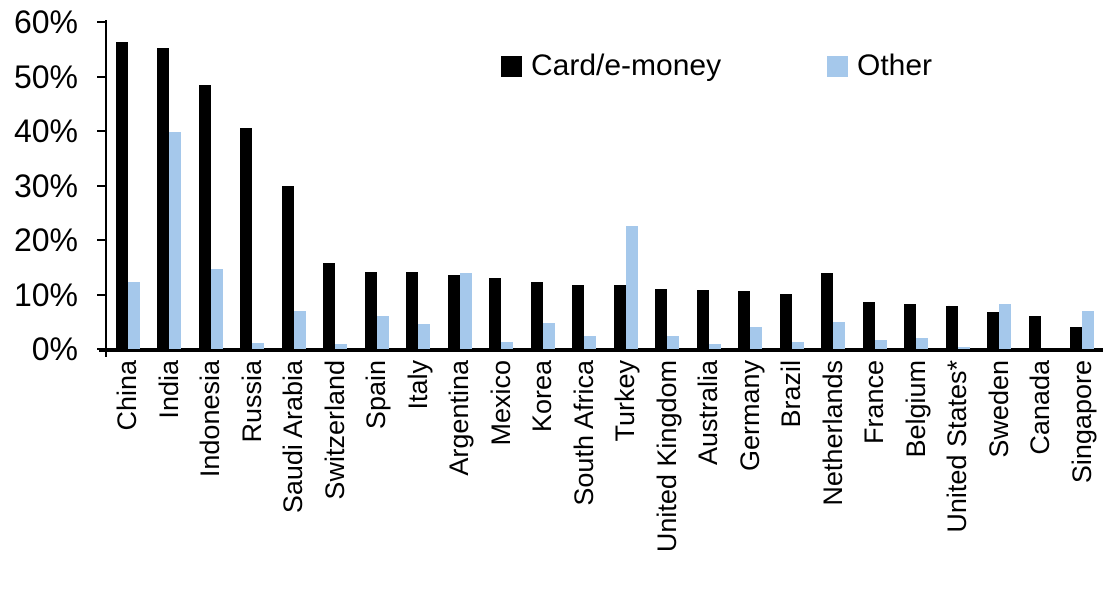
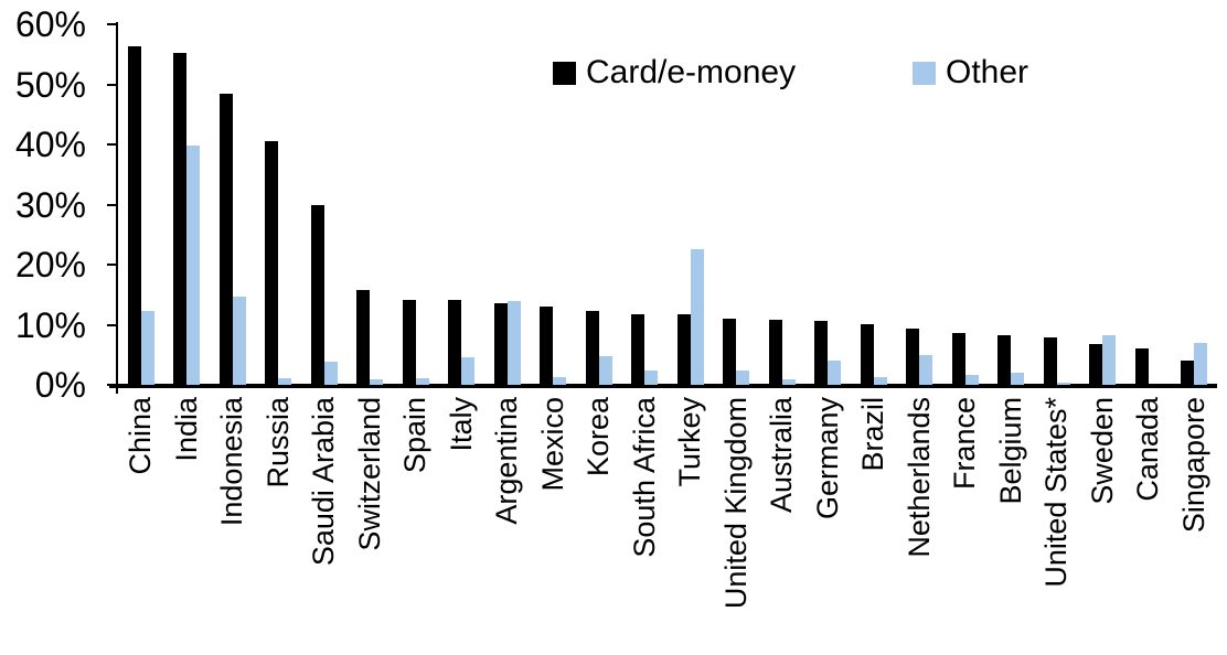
Other/Saudi Arabia: 7% -> 4%
Other/Spain: 6% -> 1%
Card/e-money/Netherlands: 14% -> 9%
